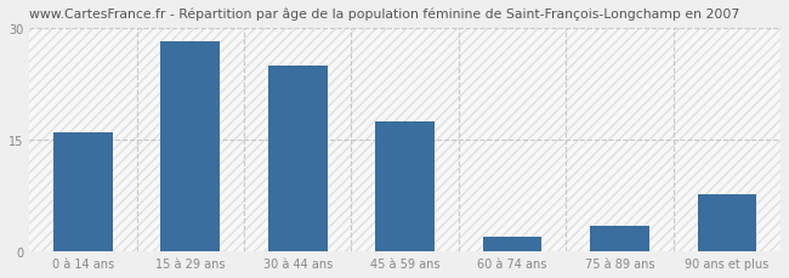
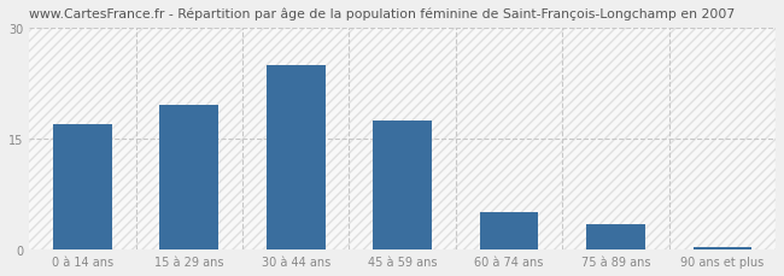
0 à 14 ans: 16.0 -> 17.0
15 à 29 ans: 28.2 -> 19.5
60 à 74 ans: 2.0 -> 5.0
90 ans et plus: 7.6 -> 0.3
